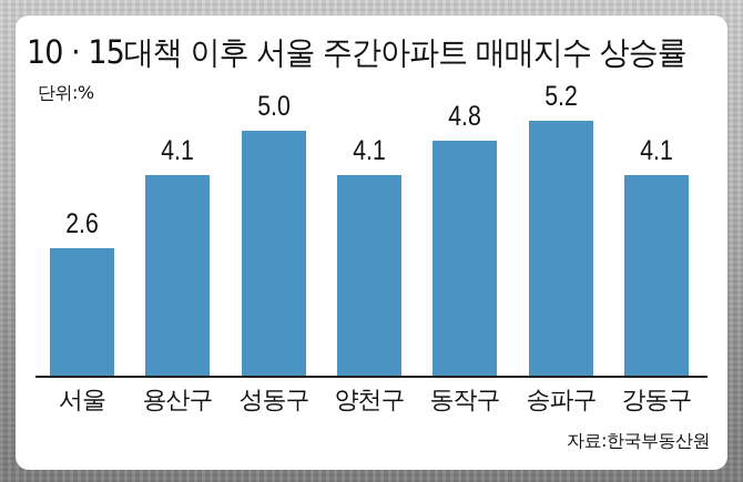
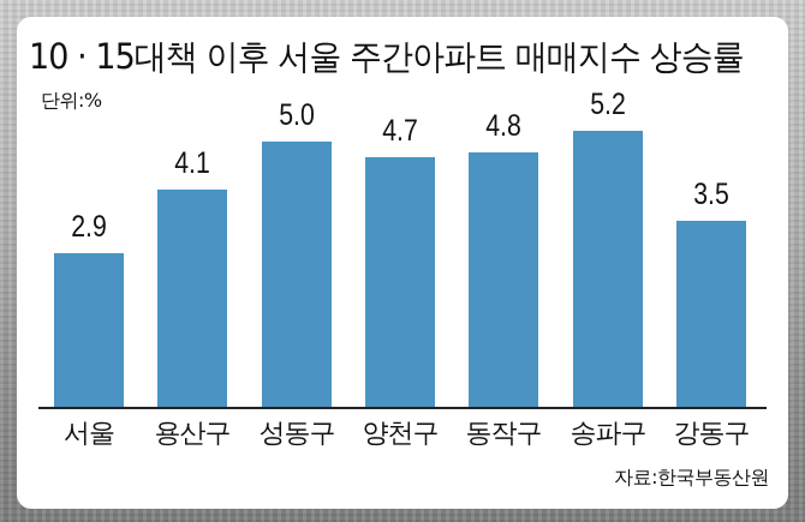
서울: 2.6 -> 2.9
양천구: 4.1 -> 4.7
강동구: 4.1 -> 3.5
